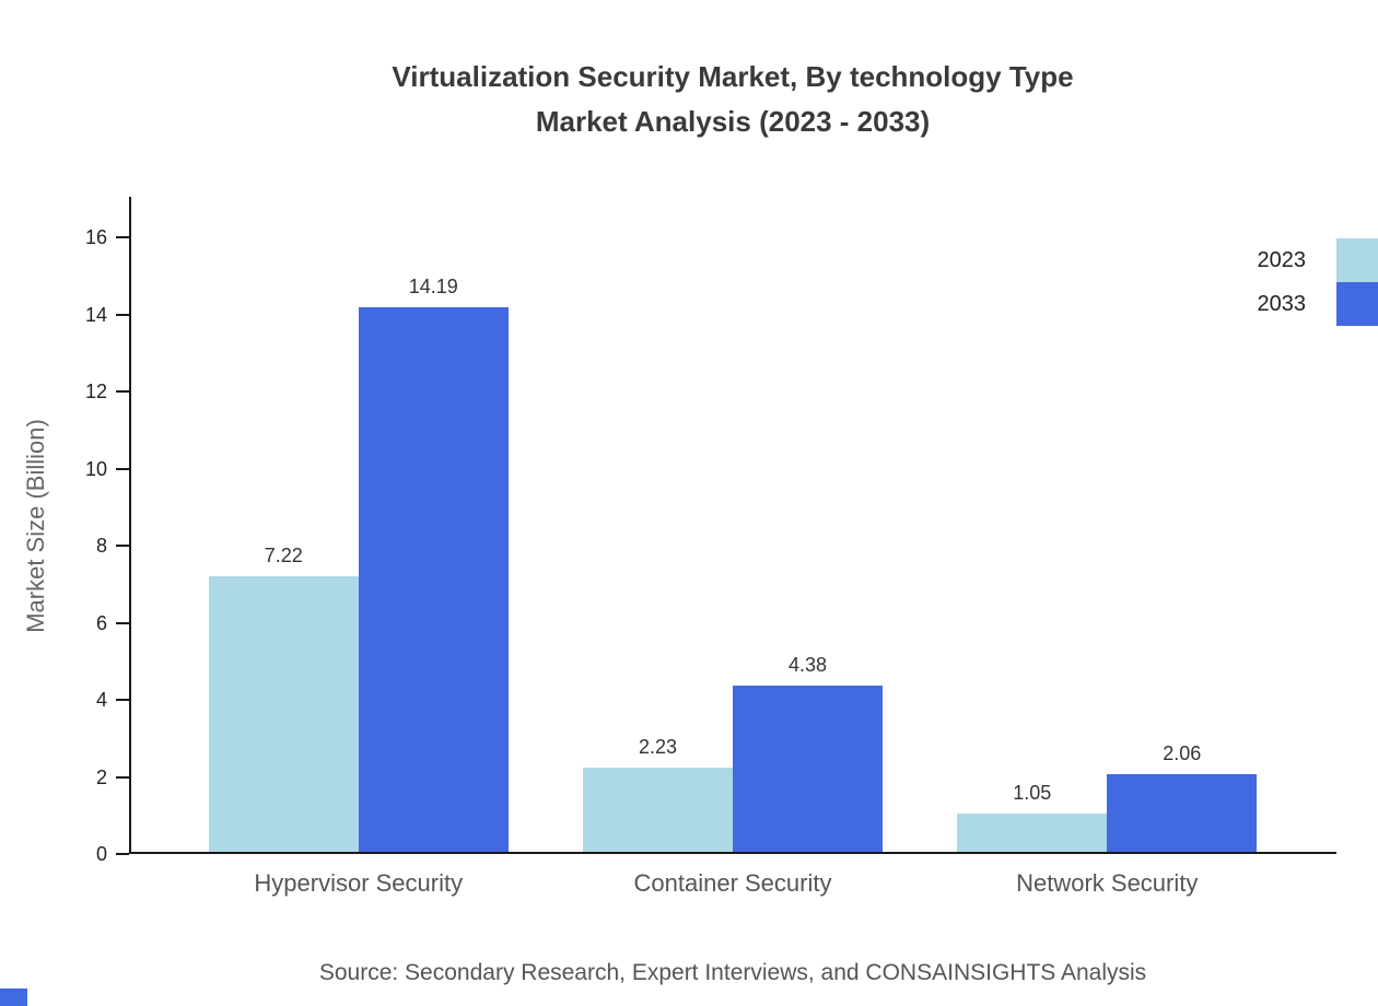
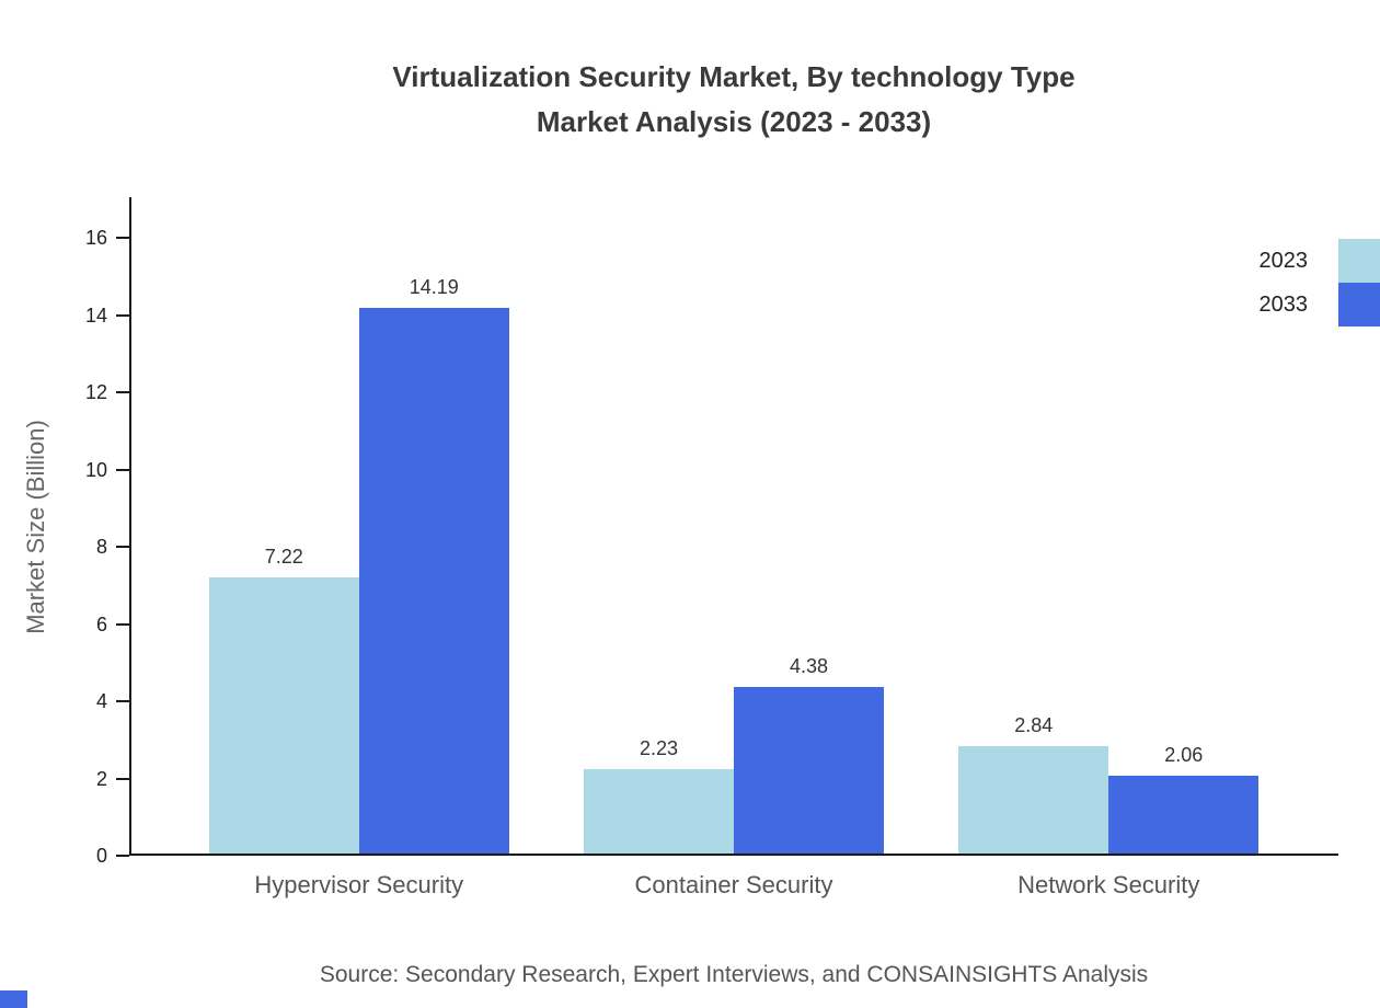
2023/Network Security: 1.05 -> 2.84
